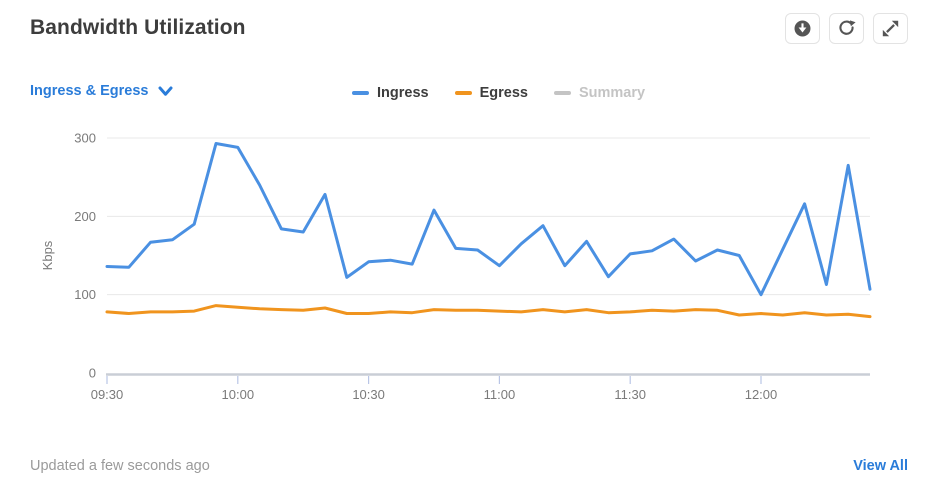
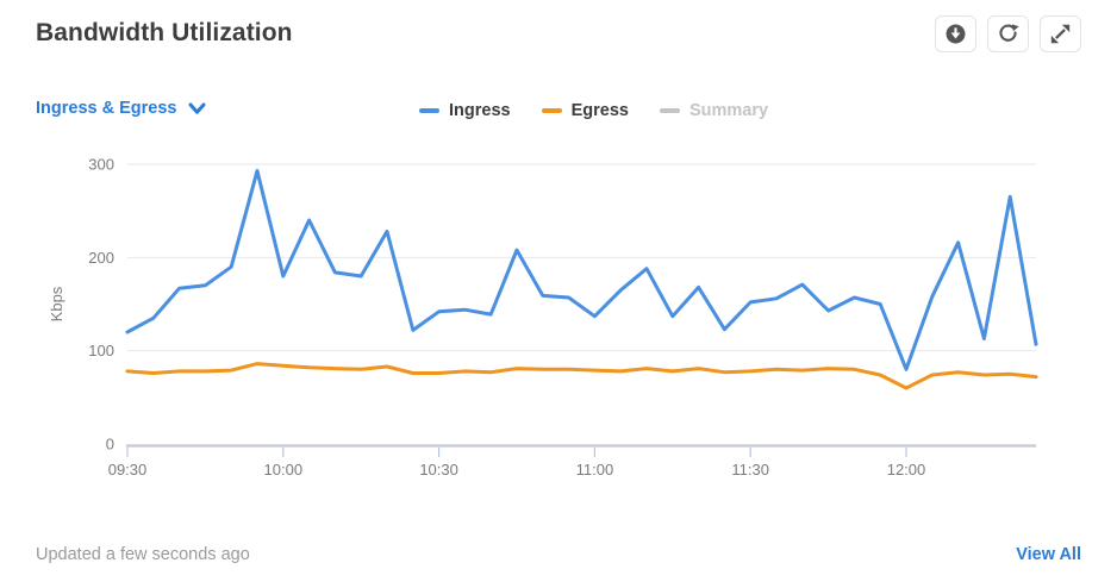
Ingress/09:30: 140 -> 120
Ingress/10:00: 290 -> 180
Ingress/12:00: 100 -> 80
Egress/12:00: 80 -> 60
